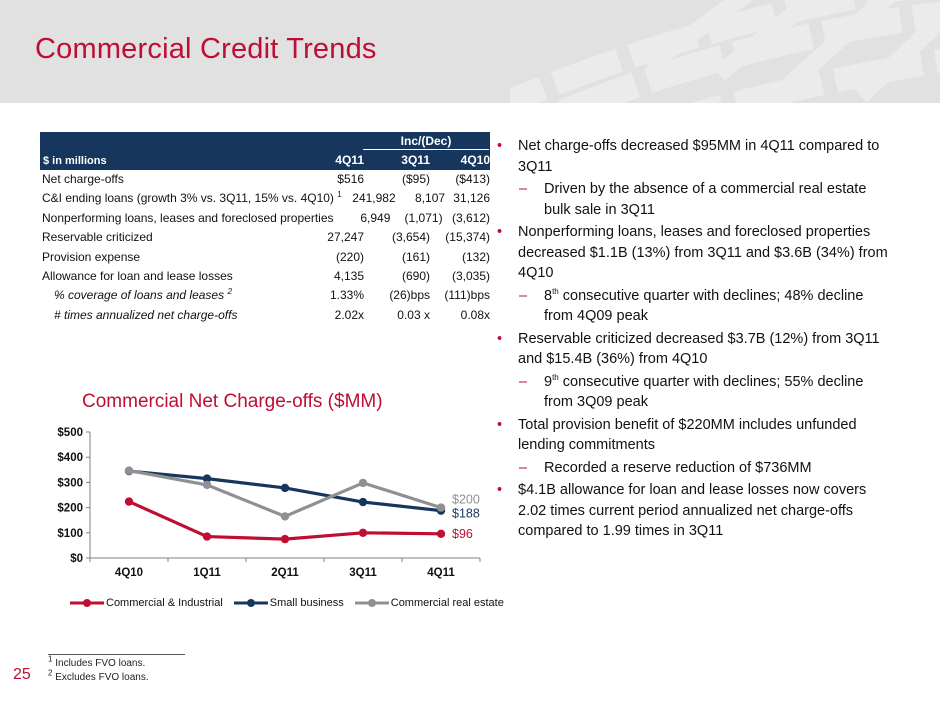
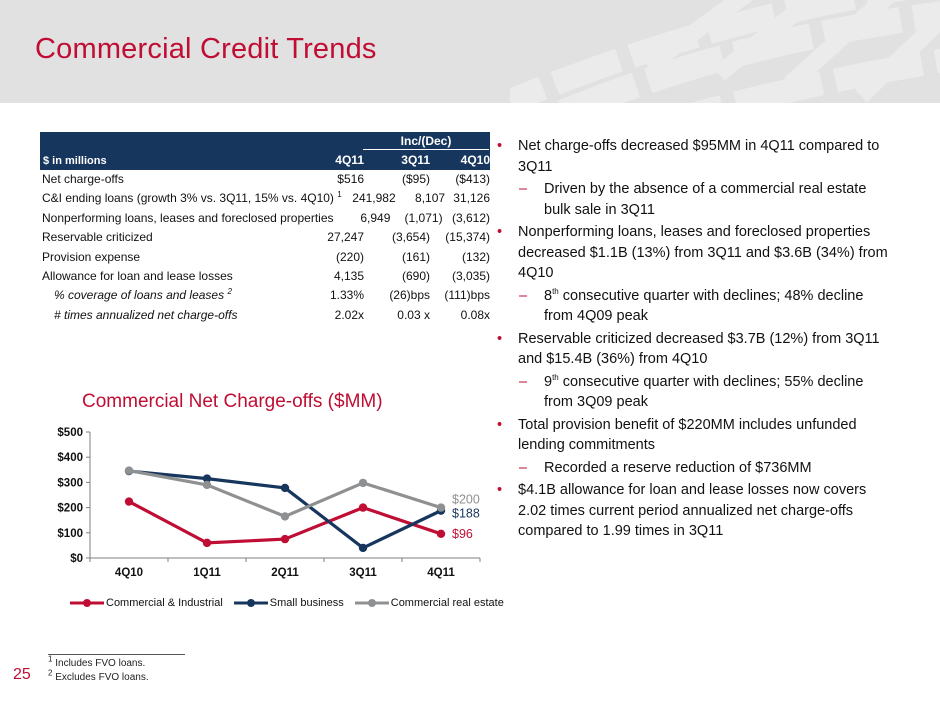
Commercial & Industrial/1Q11: $80 -> $60
Commercial & Industrial/3Q11: $100 -> $200
Small business/3Q11: $220 -> $40
